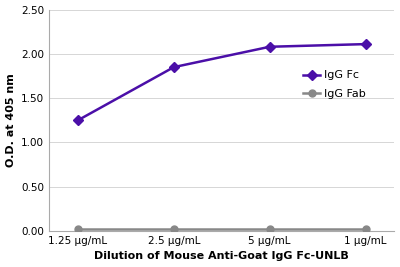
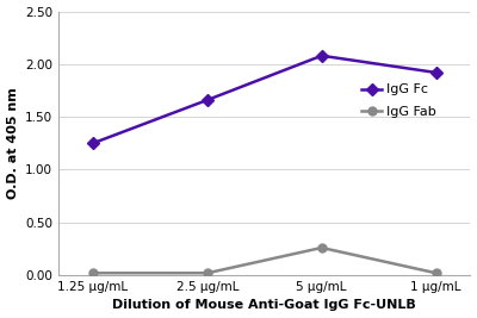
IgG Fc/2.5 μg/mL: 1.85 -> 1.66
IgG Fab/5 μg/mL: 0.02 -> 0.26
IgG Fc/1 μg/mL: 2.11 -> 1.92
